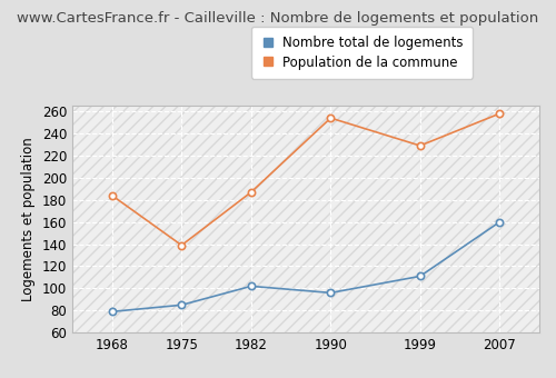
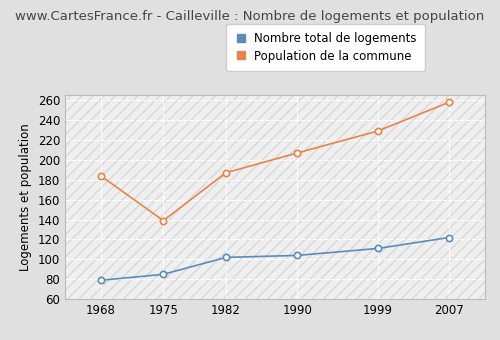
Nombre total de logements/1990: 96 -> 104
Population de la commune/1990: 254 -> 207
Nombre total de logements/2007: 160 -> 122
